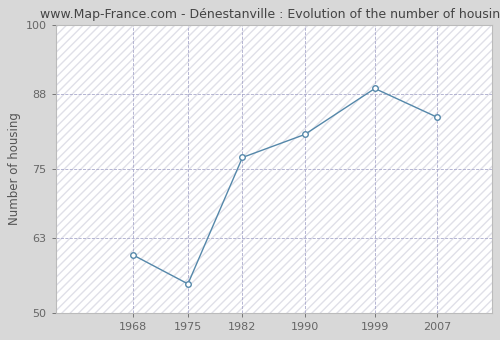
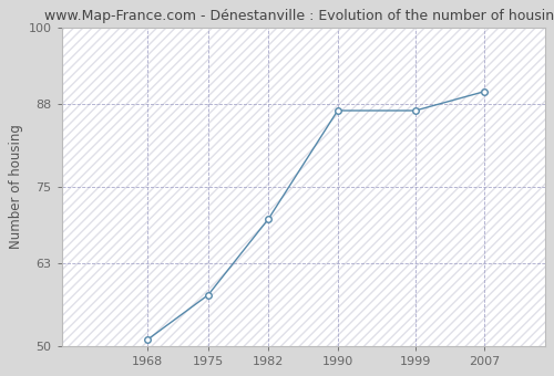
1968: 60 -> 51
1975: 55 -> 58
1982: 77 -> 70
1990: 81 -> 87
1999: 89 -> 87
2007: 84 -> 90
